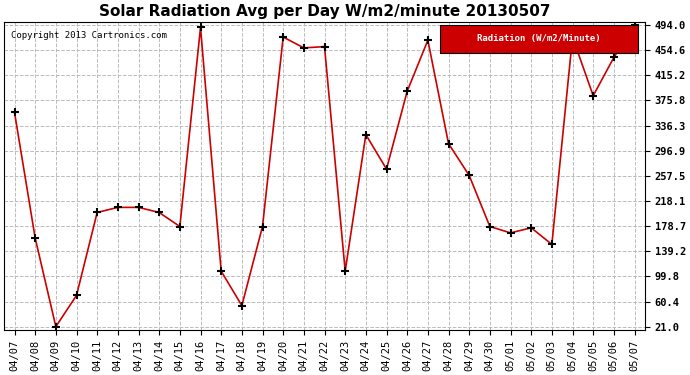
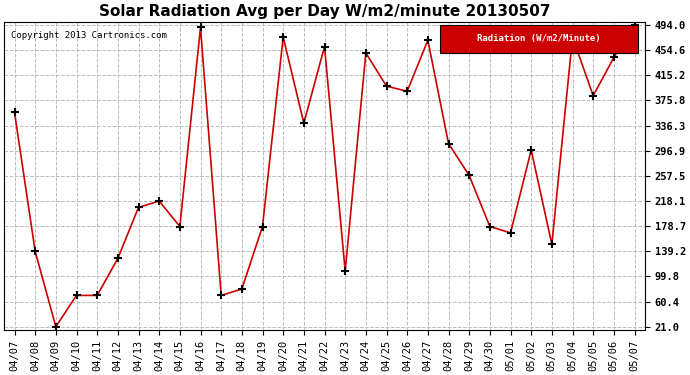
04/08: 160 -> 139
04/11: 200 -> 70
04/12: 208 -> 128
04/14: 200 -> 218
04/17: 108 -> 70
04/18: 54 -> 80
04/21: 458 -> 340
04/24: 322 -> 450
04/25: 268 -> 398
05/02: 176 -> 298
